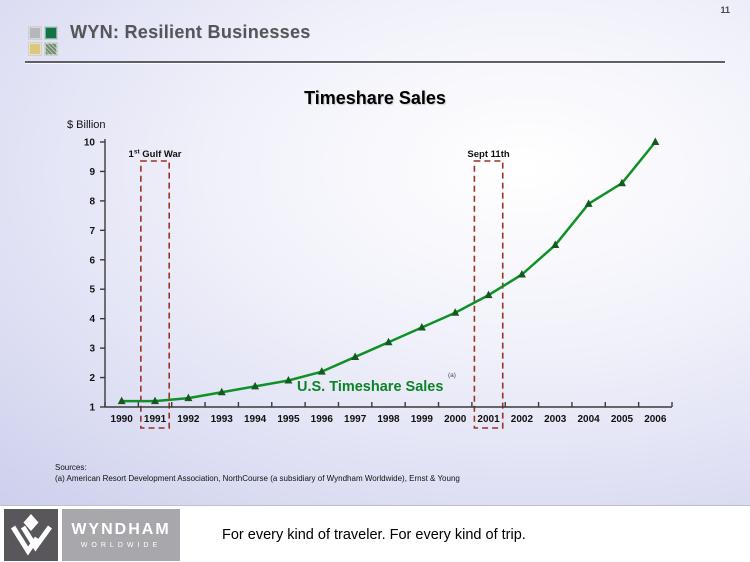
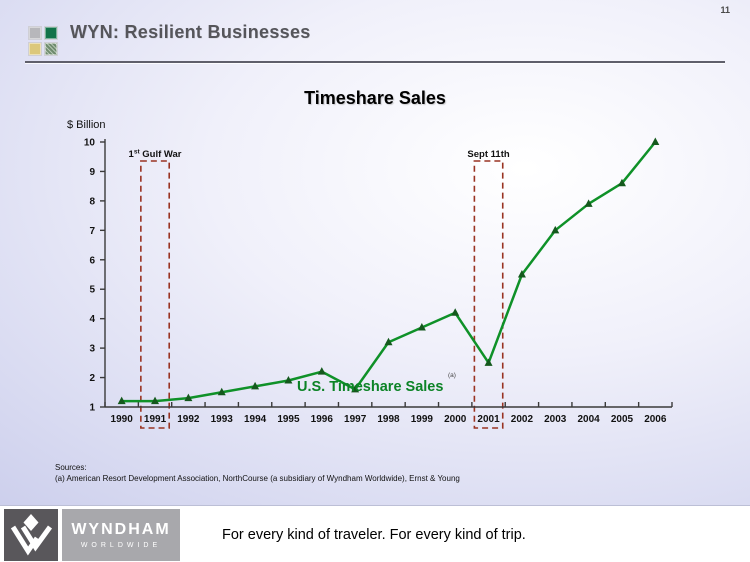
1997: 2.7 -> 1.6
2001: 4.8 -> 2.5
2003: 6.5 -> 7.0
